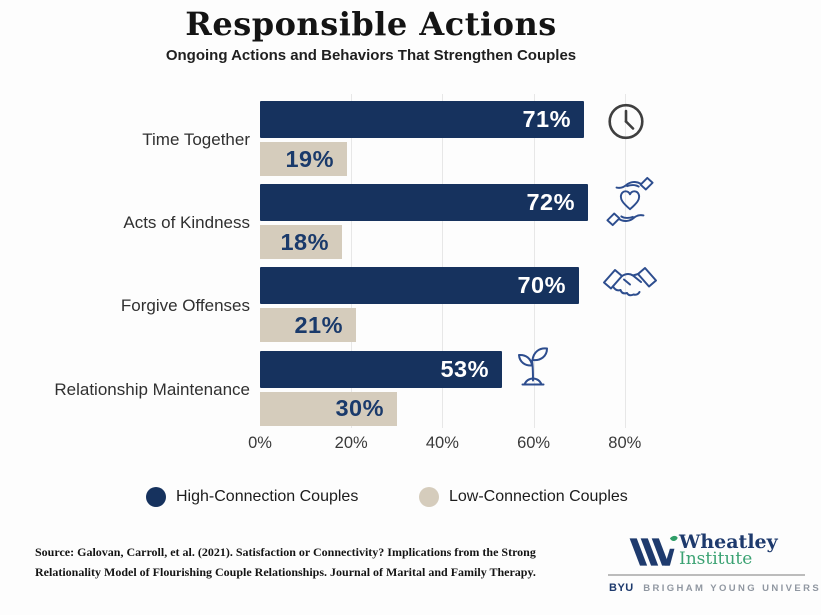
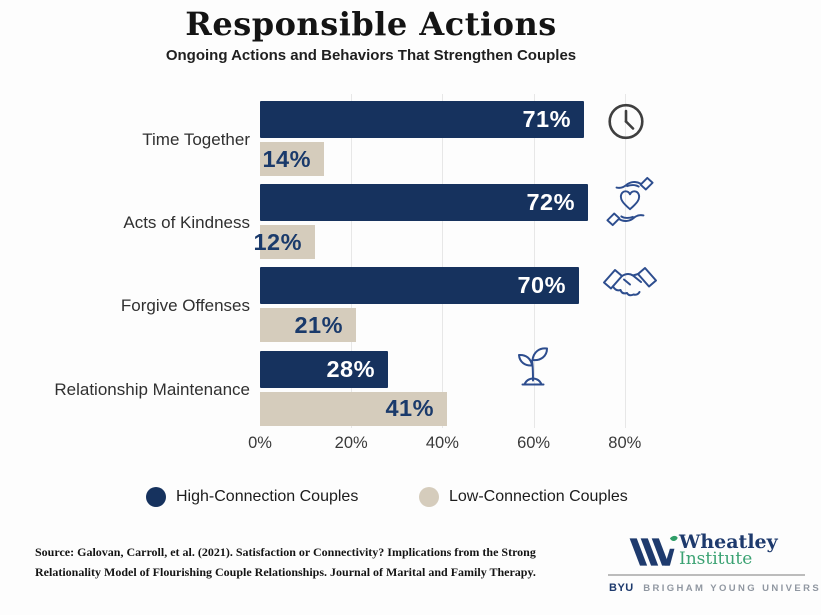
Low-Connection Couples/Time Together: 19% -> 14%
Low-Connection Couples/Acts of Kindness: 18% -> 12%
High-Connection Couples/Relationship Maintenance: 53% -> 28%
Low-Connection Couples/Relationship Maintenance: 30% -> 41%
